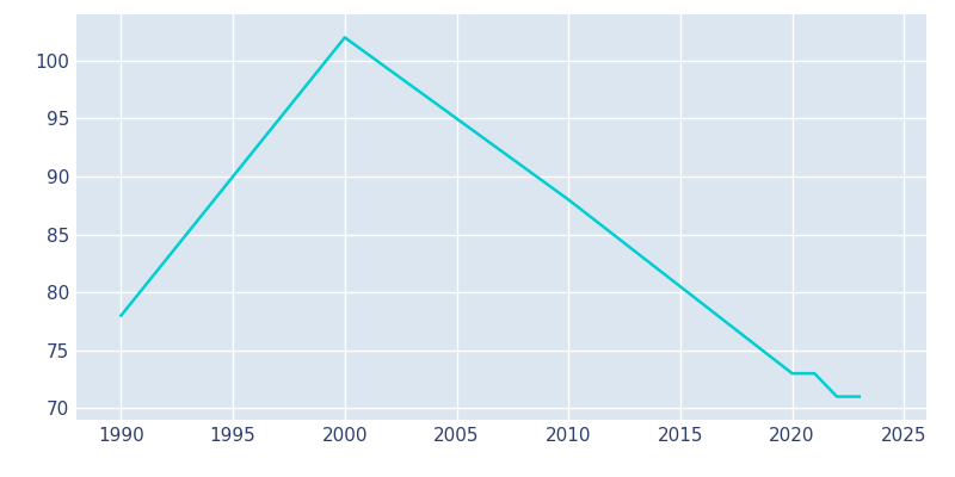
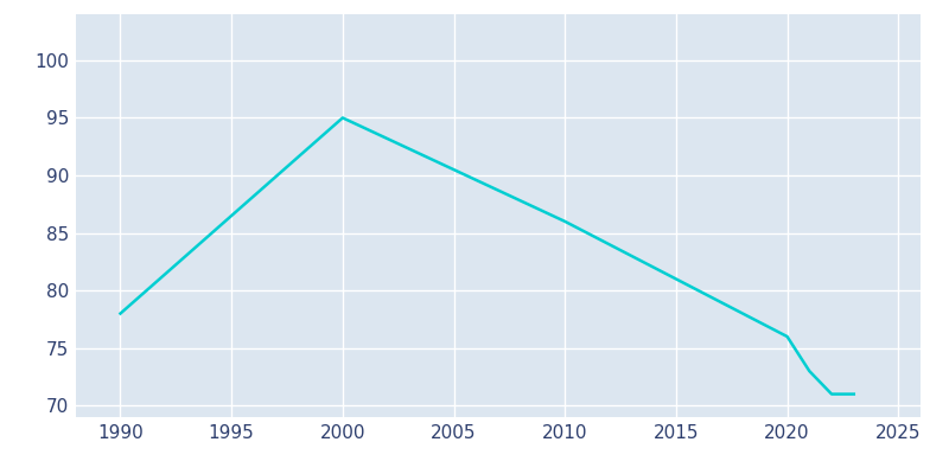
2000: 102 -> 95
2010: 88 -> 86
2020: 73 -> 76
